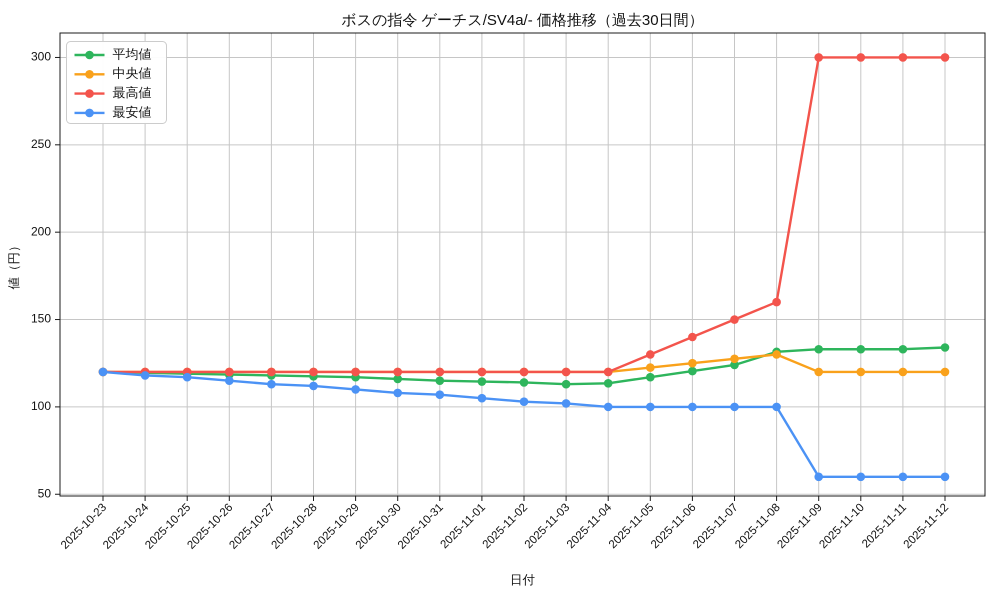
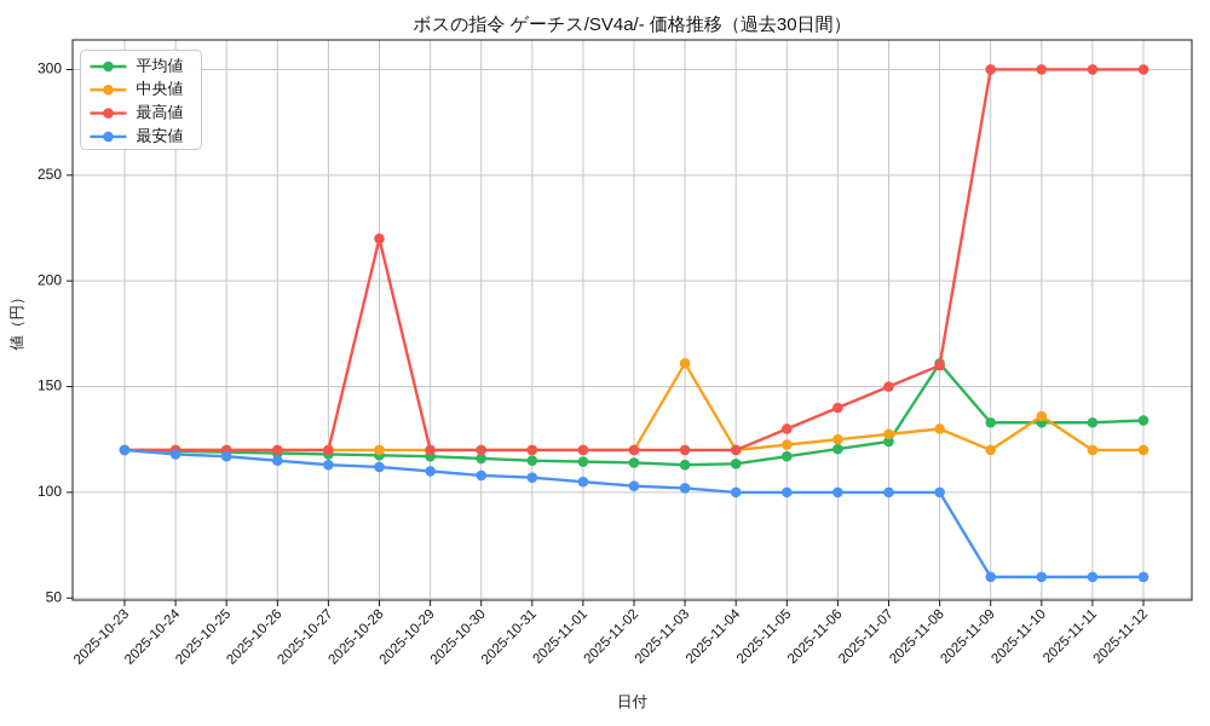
最高値/2025-10-28: 120 -> 220
中央値/2025-11-03: 120 -> 161
平均値/2025-11-08: 132 -> 161
中央値/2025-11-10: 120 -> 136
